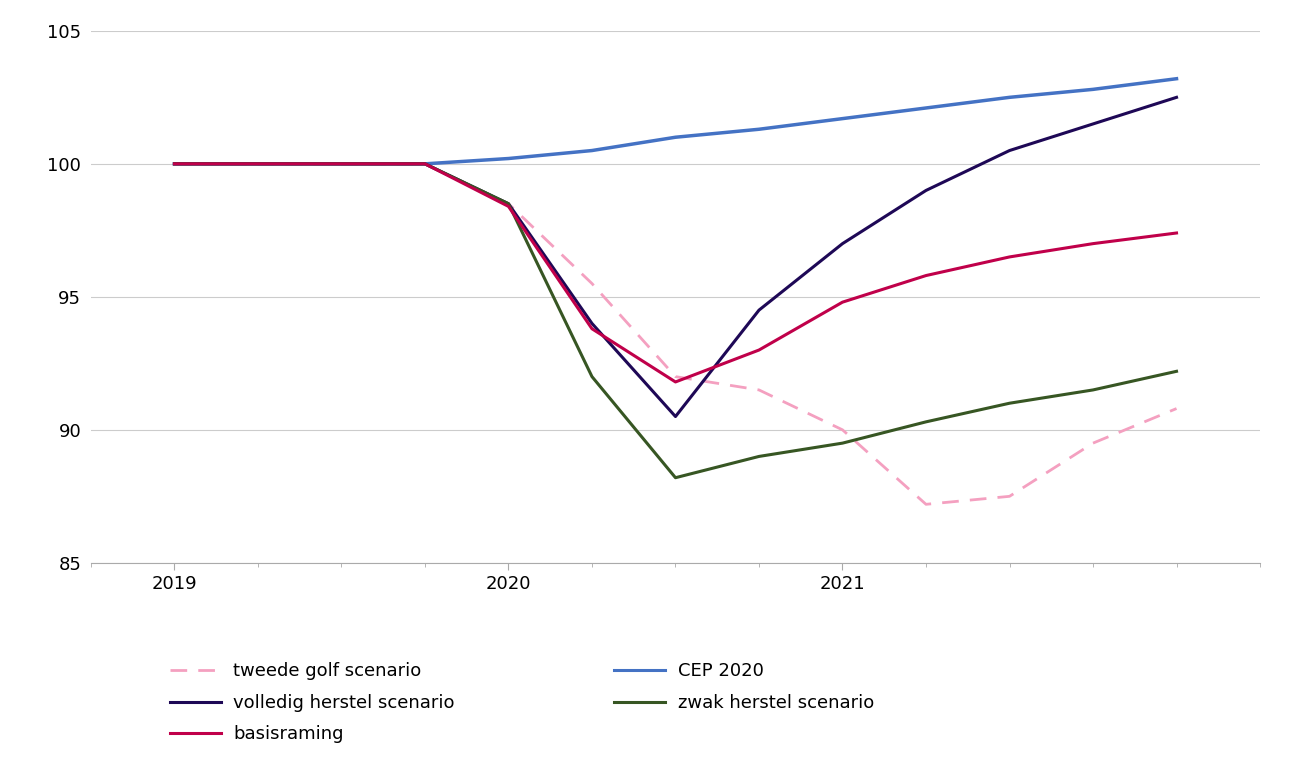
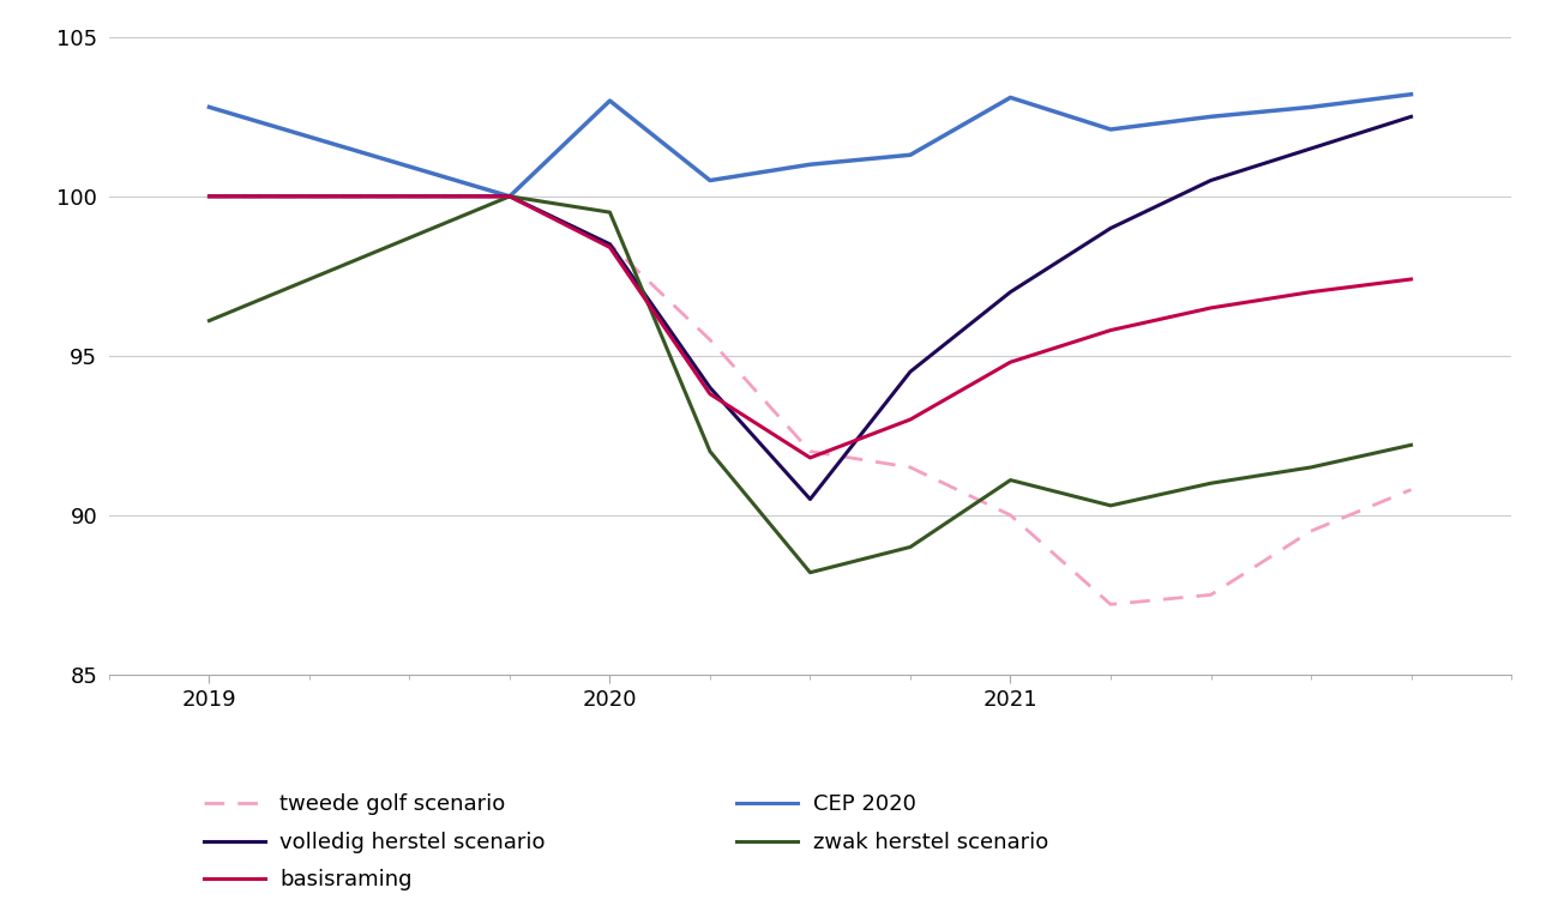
CEP 2020/2019: 100.0 -> 102.8
zwak herstel scenario/2019: 100.0 -> 96.1
CEP 2020/2020: 100.2 -> 103.0
zwak herstel scenario/2020: 98.5 -> 99.5
CEP 2020/2021: 101.7 -> 103.1
zwak herstel scenario/2021: 89.5 -> 91.1
